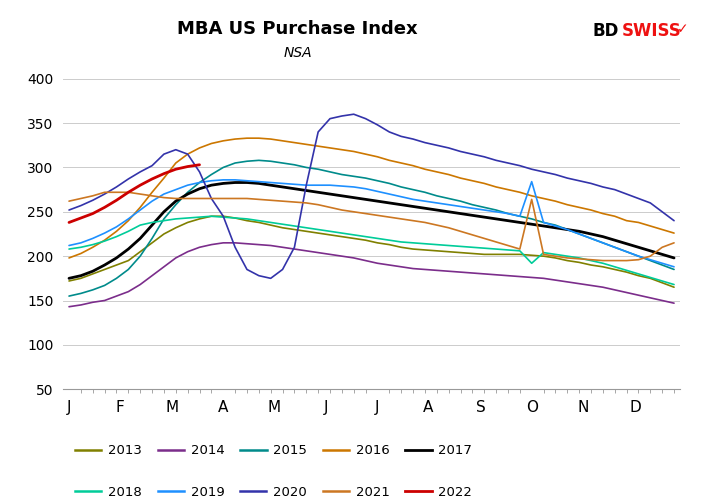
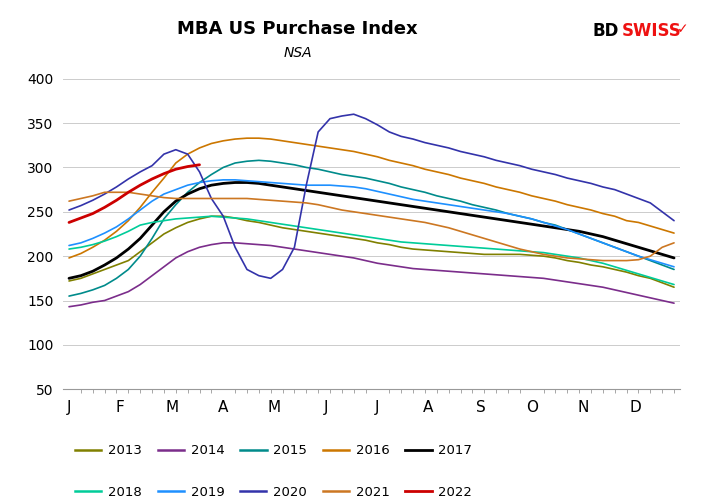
2018/O: 192 -> 205
2019/O: 284 -> 242
2021/O: 264 -> 205
